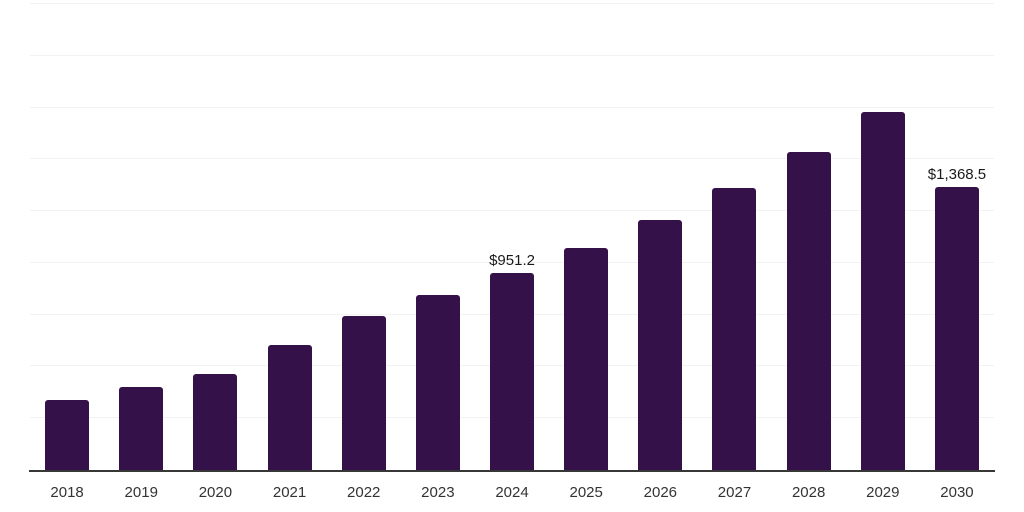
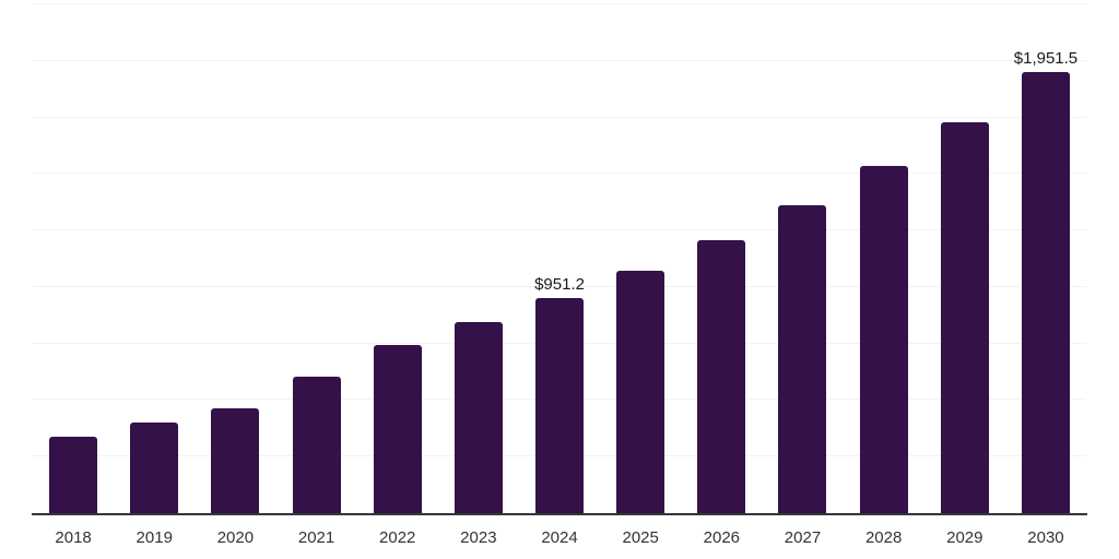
2030: $1,368.5 -> $1,951.5
